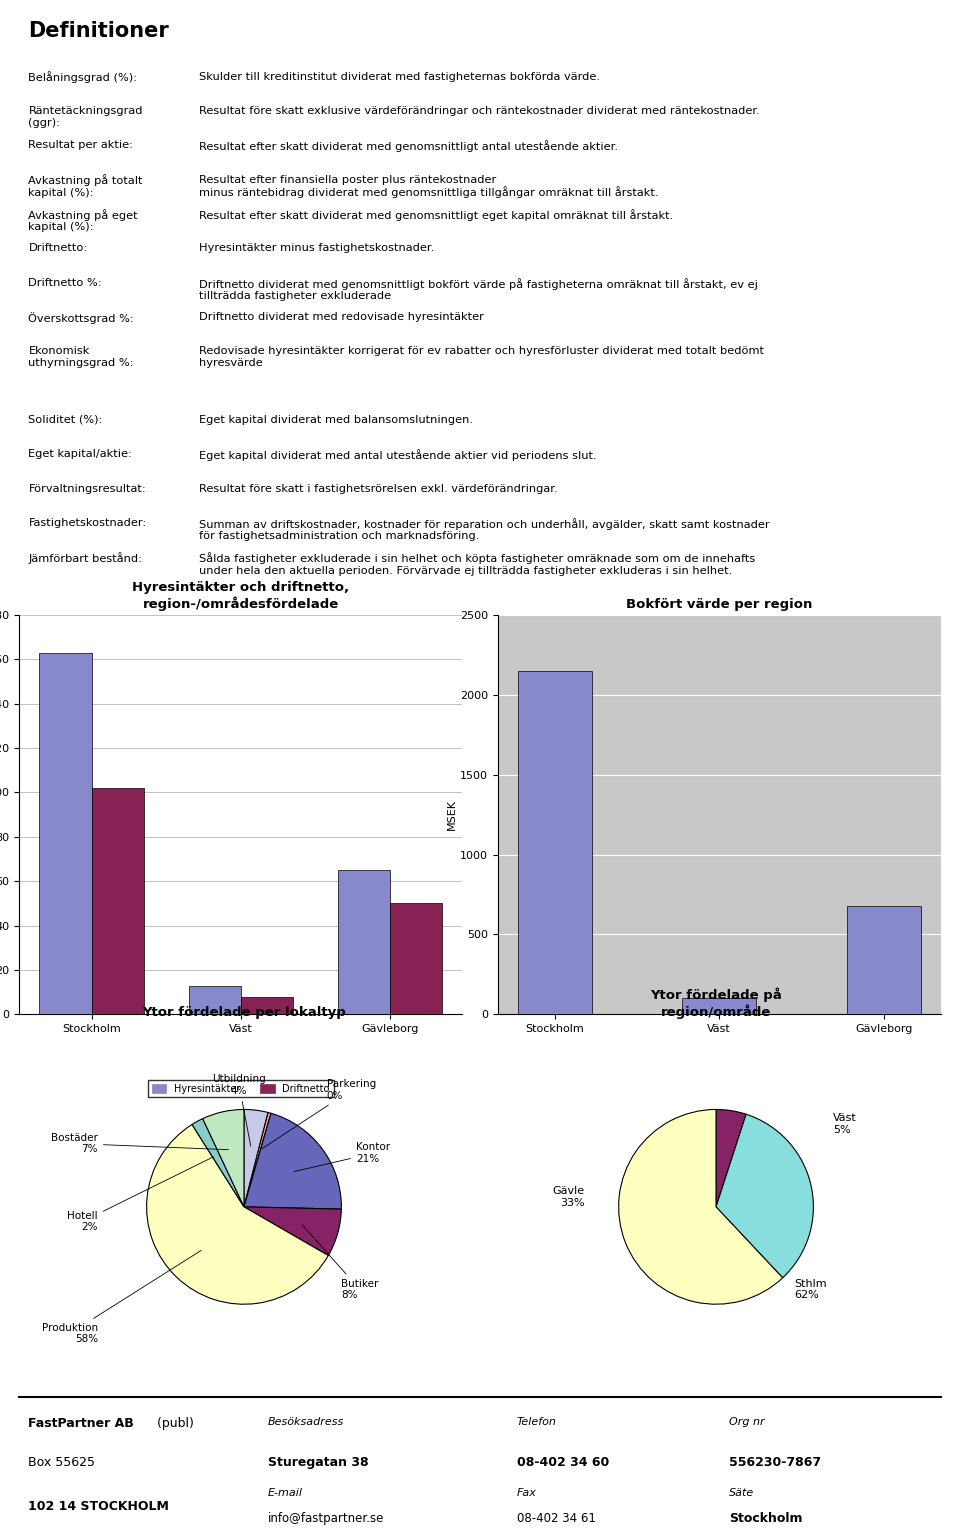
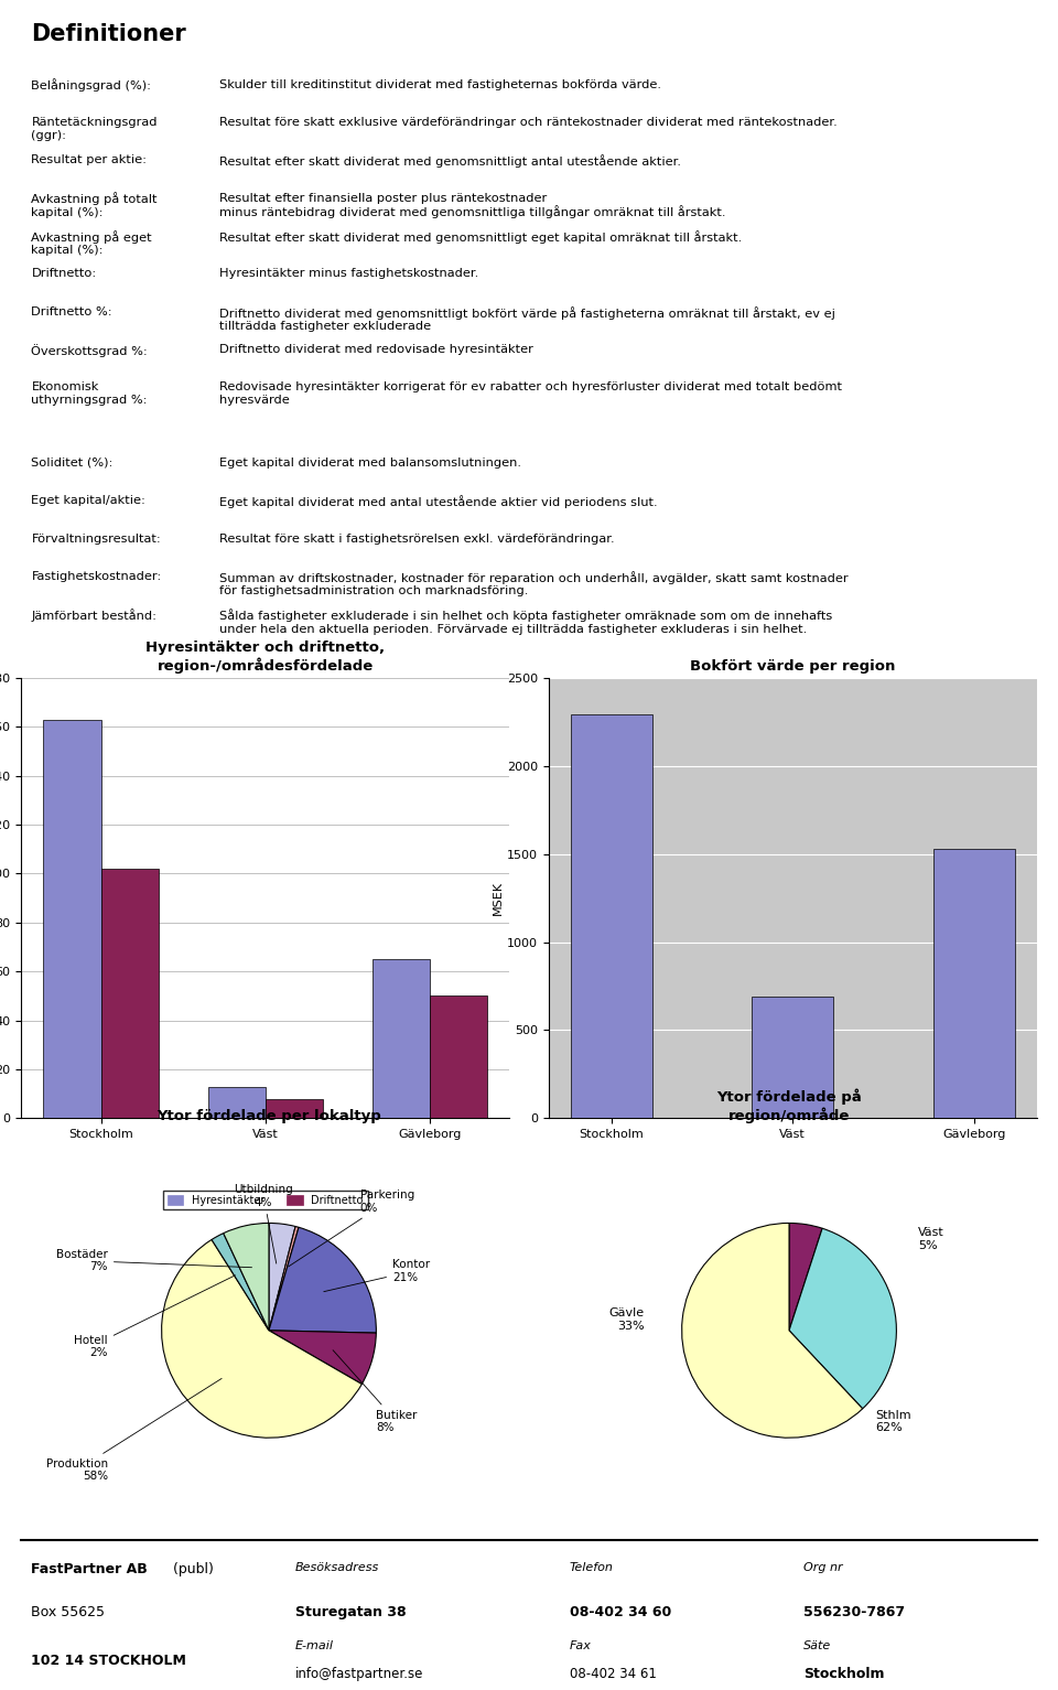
Bokfört värde per region/Stockholm: 2150 -> 2290
Bokfört värde per region/Väst: 100 -> 690
Bokfört värde per region/Gävleborg: 680 -> 1530
